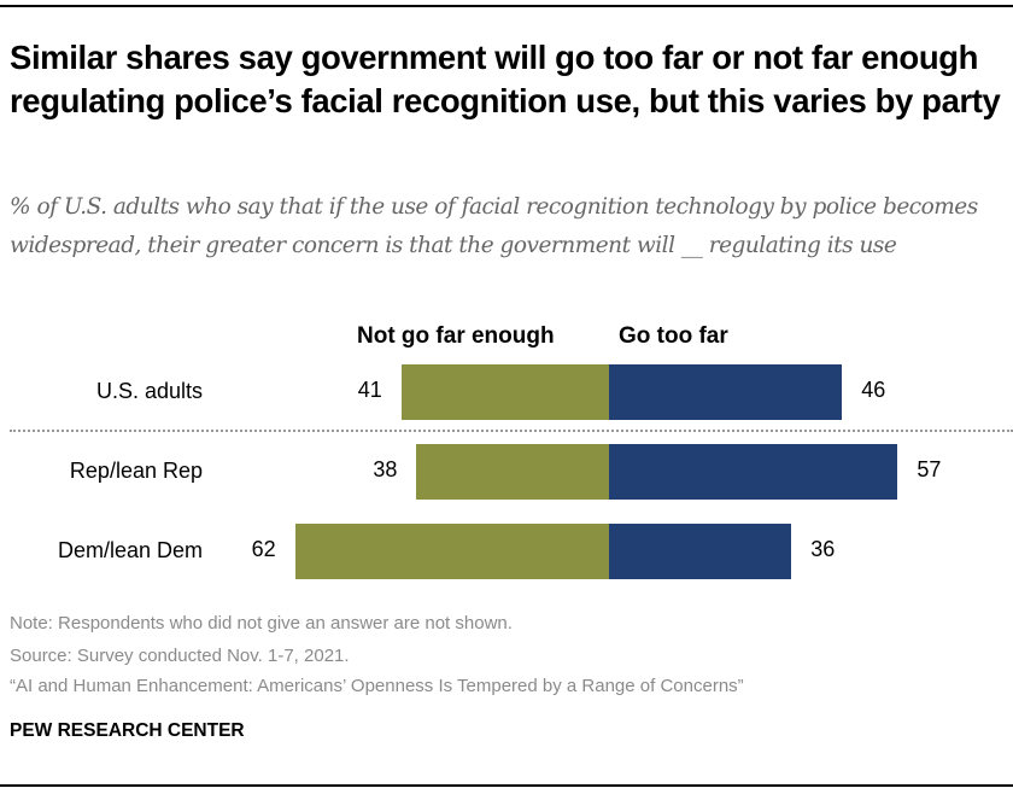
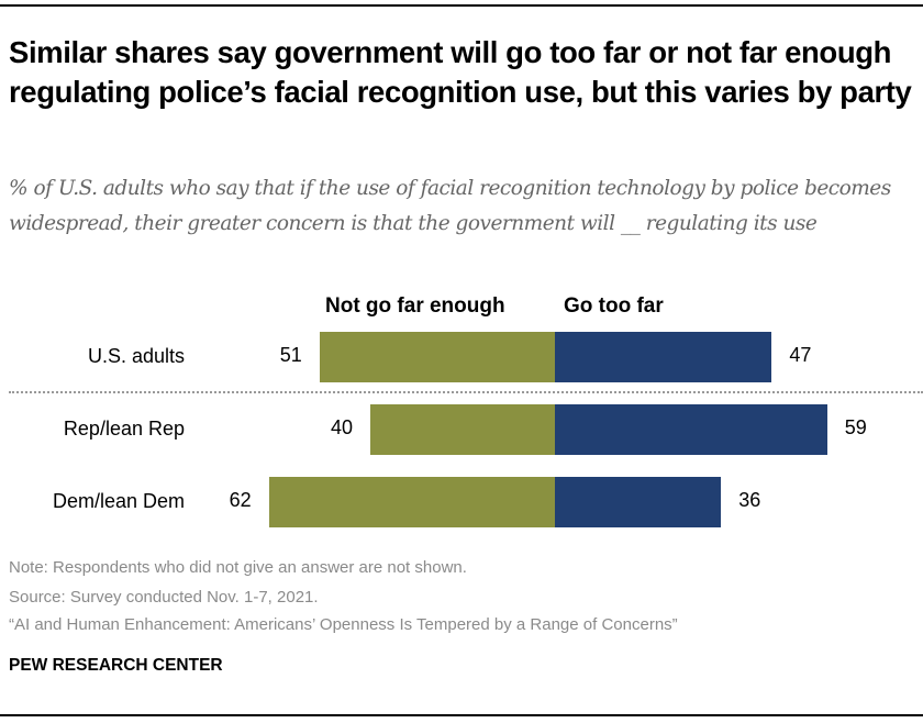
Not go far enough/U.S. adults: 41 -> 51
Go too far/U.S. adults: 46 -> 47
Not go far enough/Rep/lean Rep: 38 -> 40
Go too far/Rep/lean Rep: 57 -> 59
